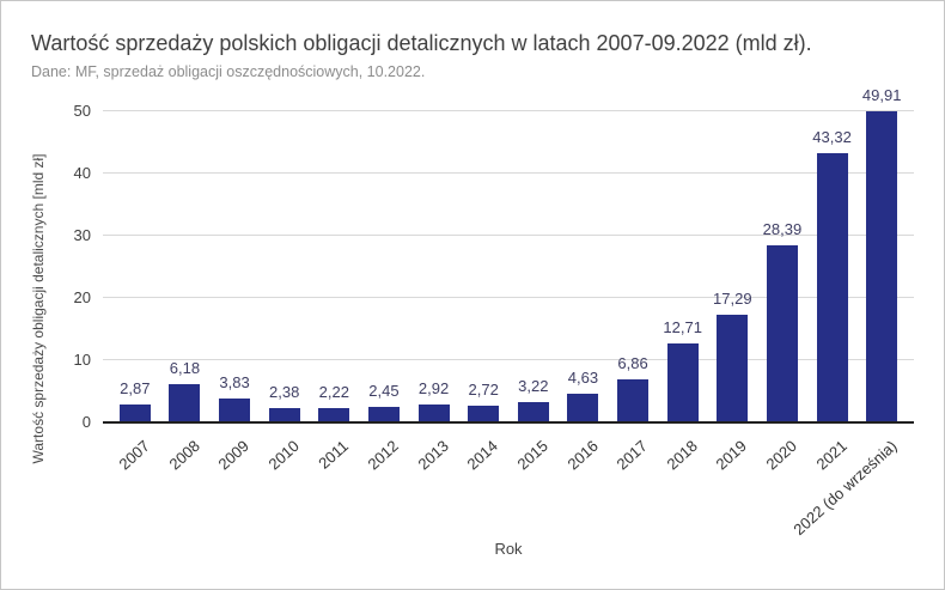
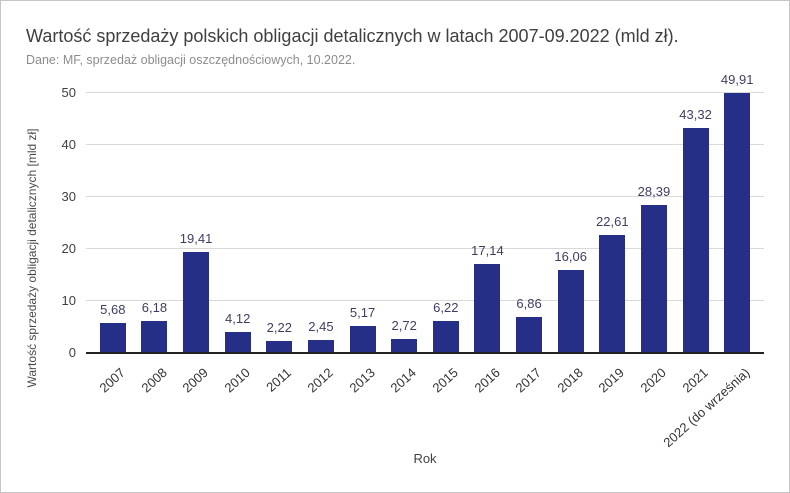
2007: 2,87 -> 5,68
2009: 3,83 -> 19,41
2010: 2,38 -> 4,12
2013: 2,92 -> 5,17
2015: 3,22 -> 6,22
2016: 4,63 -> 17,14
2018: 12,71 -> 16,06
2019: 17,29 -> 22,61
